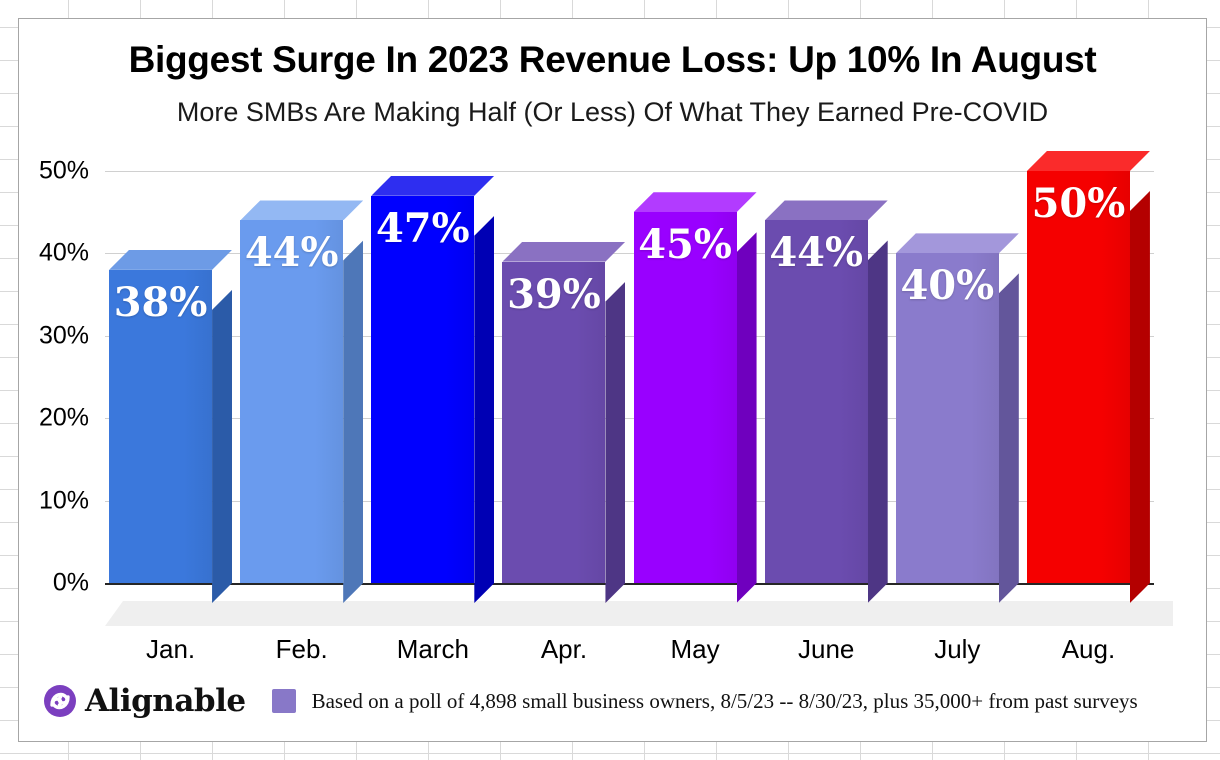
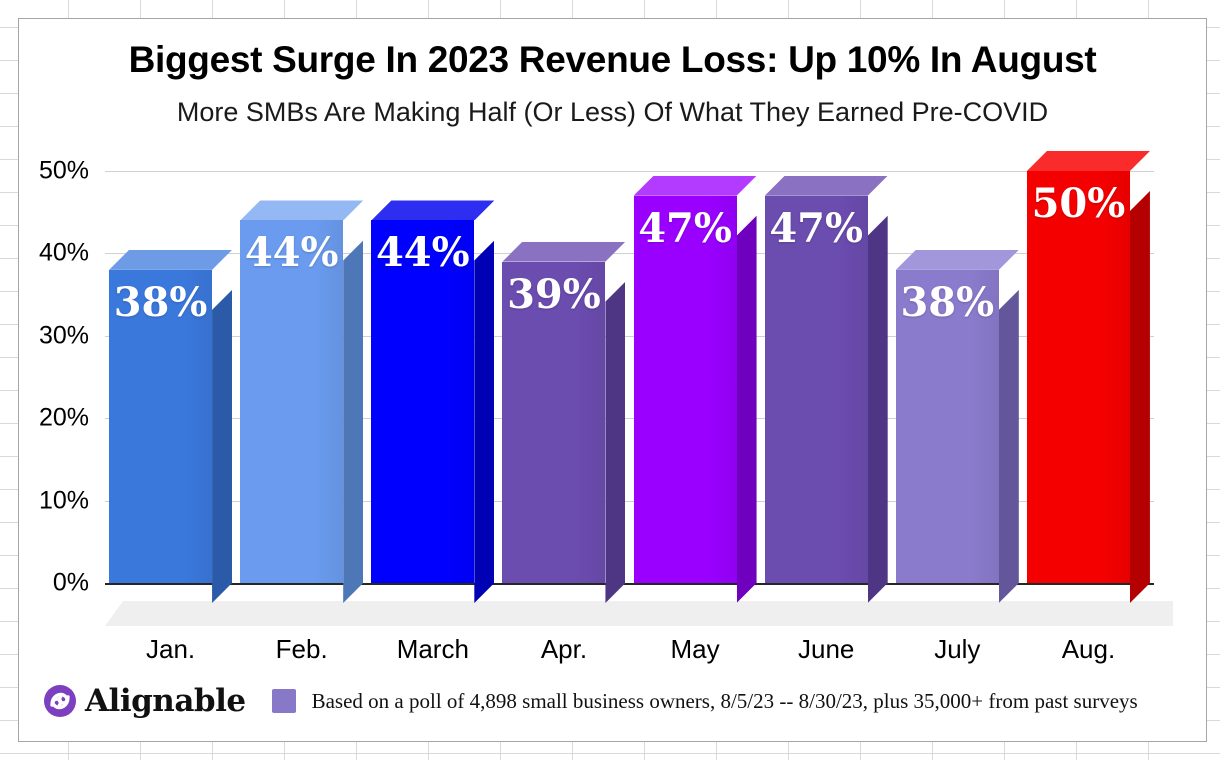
March: 47% -> 44%
May: 45% -> 47%
June: 44% -> 47%
July: 40% -> 38%
